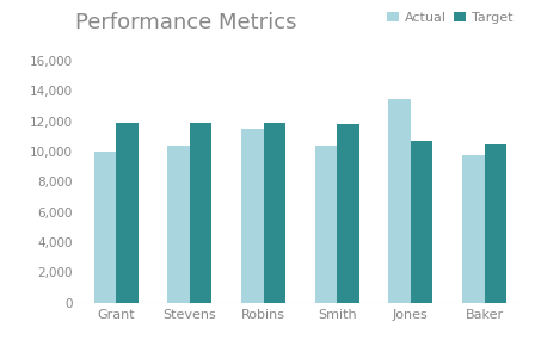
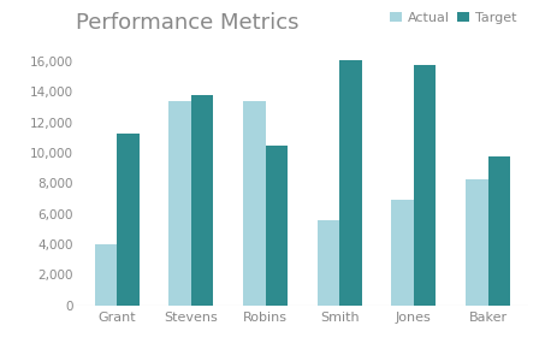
Actual/Grant: 10,000 -> 4,000
Target/Grant: 11,900 -> 11,300
Actual/Stevens: 10,400 -> 13,400
Target/Stevens: 11,900 -> 13,800
Actual/Robins: 11,500 -> 13,400
Target/Robins: 11,900 -> 10,500
Actual/Smith: 10,400 -> 5,600
Target/Smith: 11,800 -> 16,100
Actual/Jones: 13,500 -> 6,900
Target/Jones: 10,700 -> 15,800
Actual/Baker: 9,800 -> 8,300
Target/Baker: 10,500 -> 9,800
